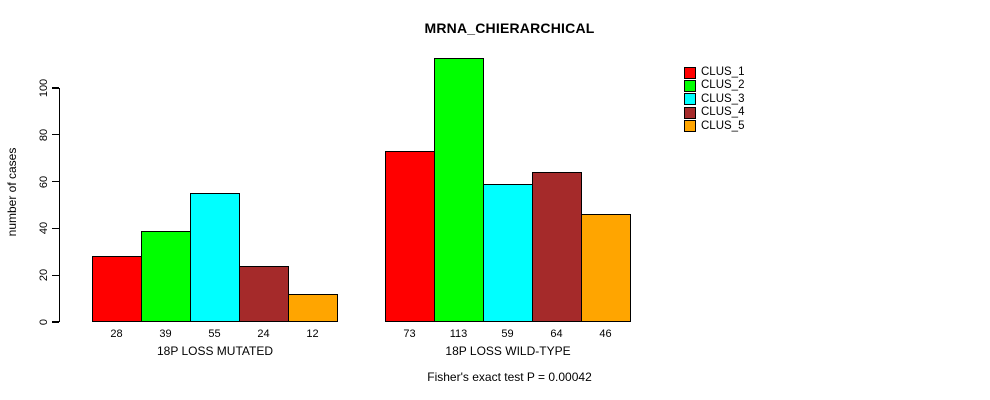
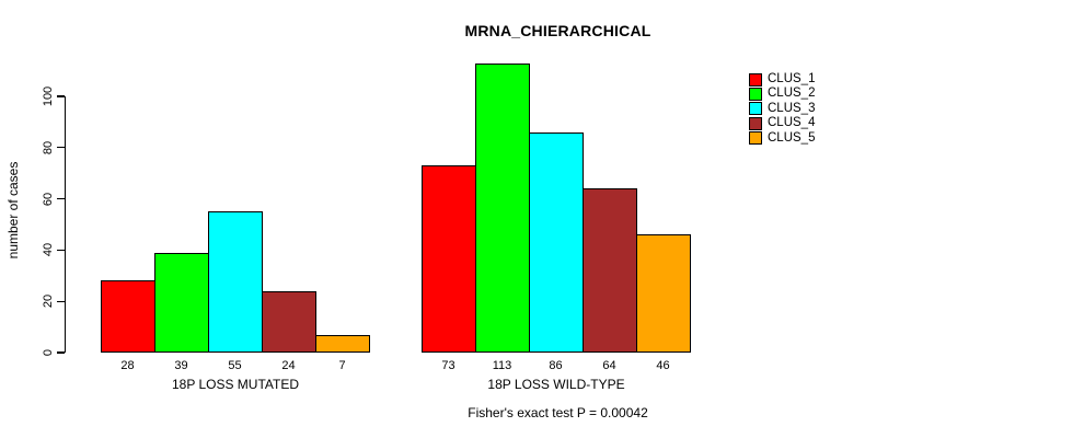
CLUS_5/18P LOSS MUTATED: 12 -> 7
CLUS_3/18P LOSS WILD-TYPE: 59 -> 86
